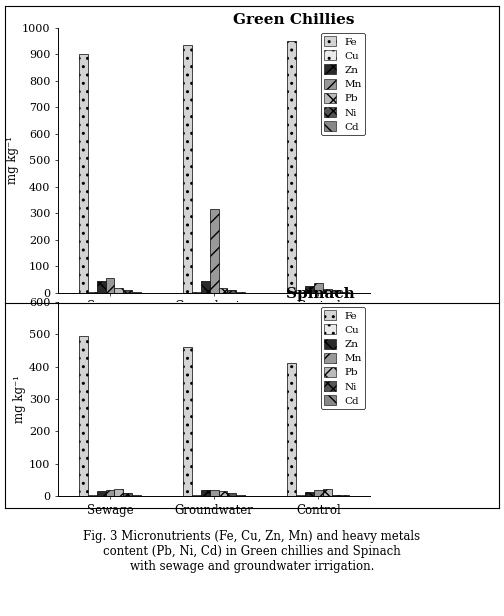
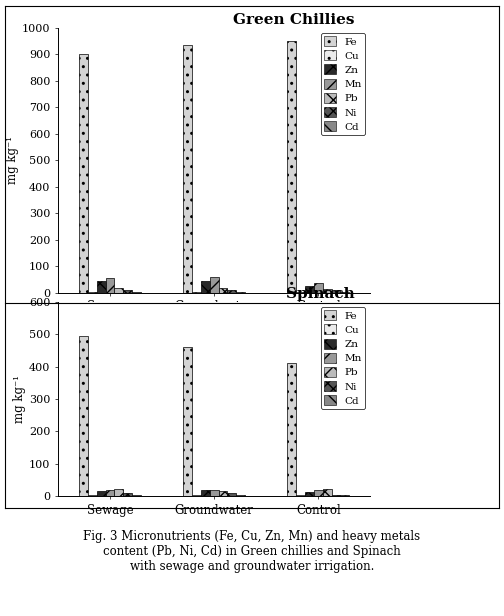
Green Chillies/Mn/Groundwater: 315 -> 58
